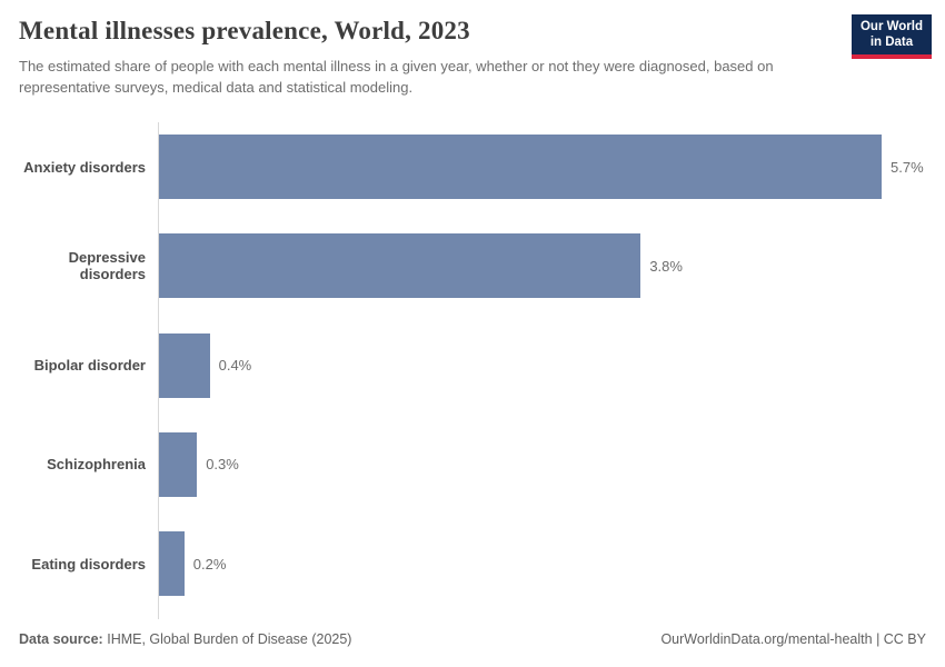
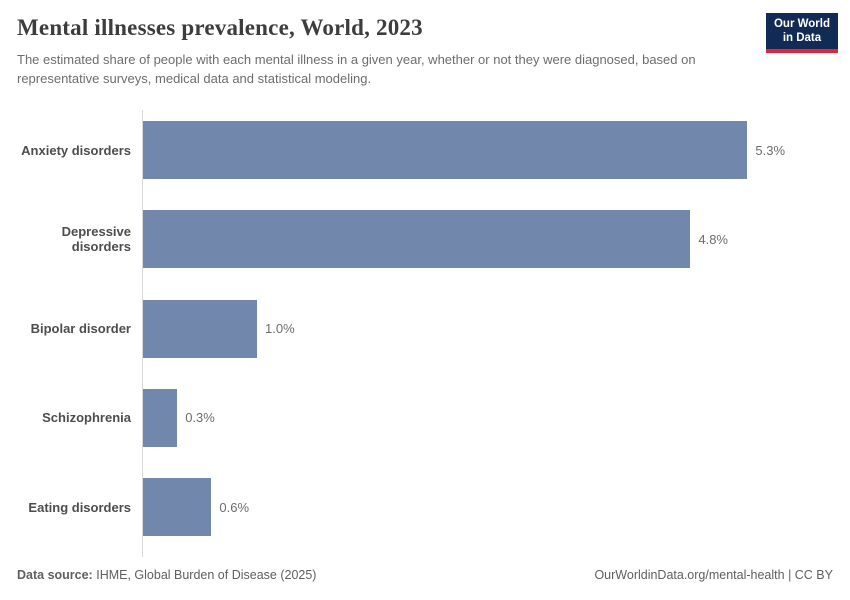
Anxiety disorders: 5.7% -> 5.3%
Depressive disorders: 3.8% -> 4.8%
Bipolar disorder: 0.4% -> 1.0%
Eating disorders: 0.2% -> 0.6%
